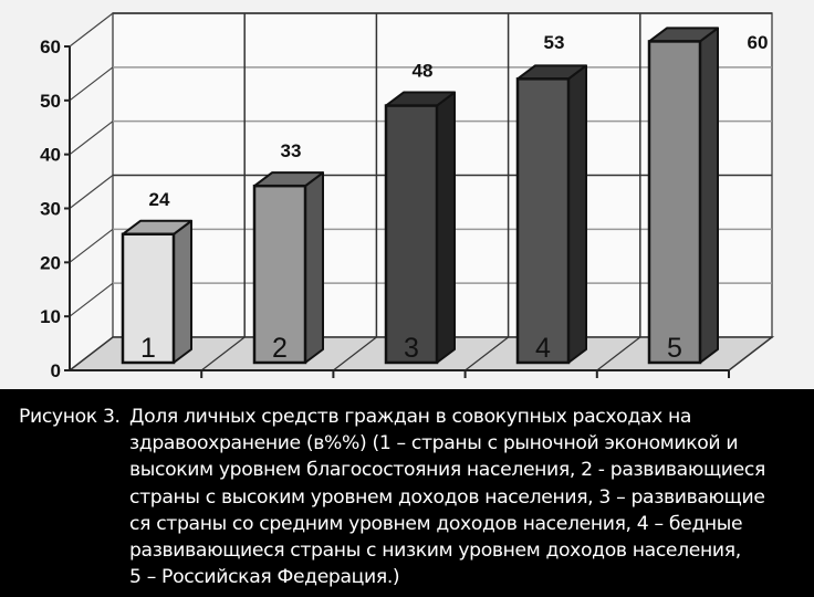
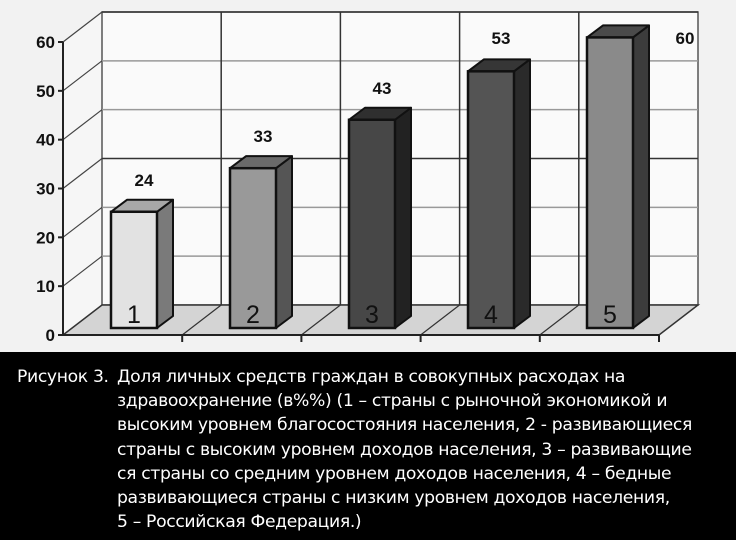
3: 48 -> 43
